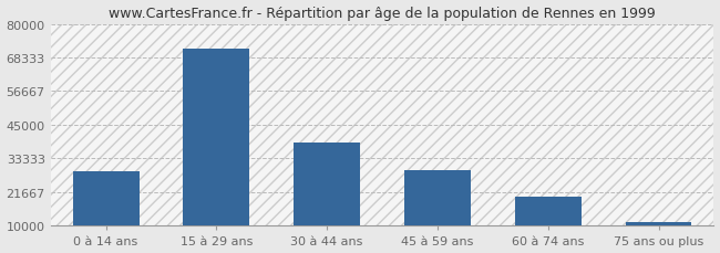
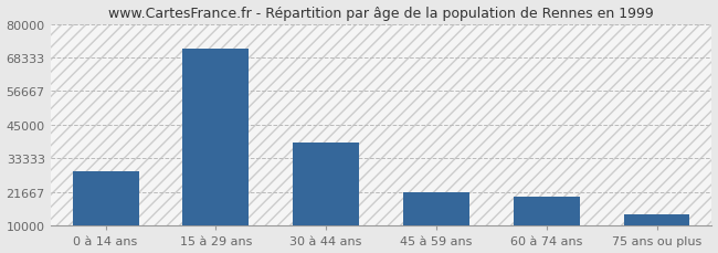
45 à 59 ans: 29200 -> 21500
75 ans ou plus: 11200 -> 14000
